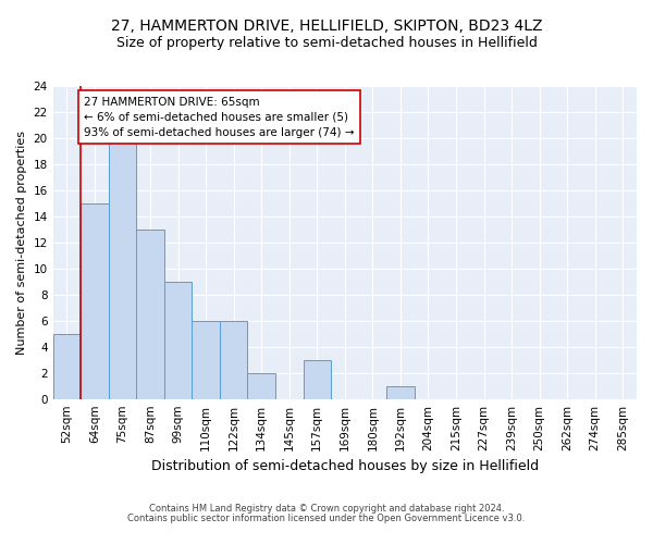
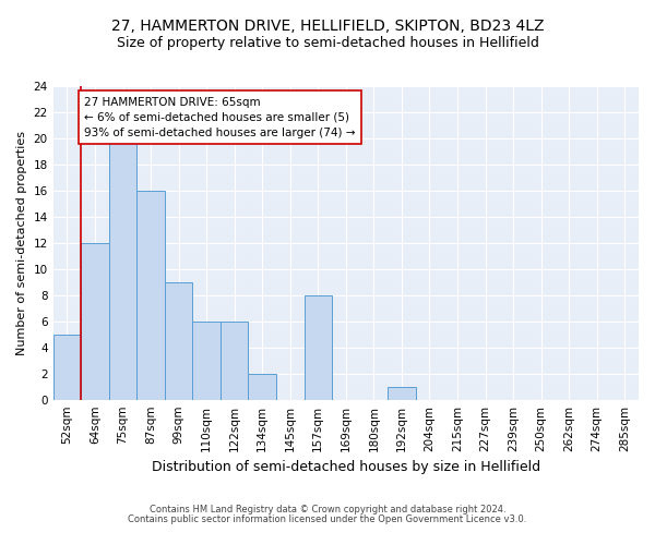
64sqm: 15 -> 12
87sqm: 13 -> 16
157sqm: 3 -> 8
